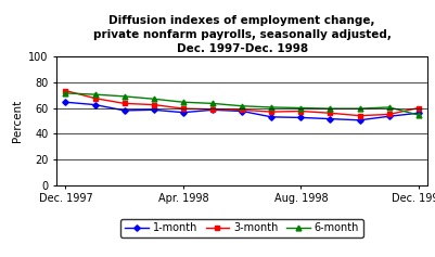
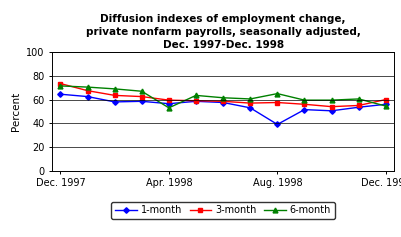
6-month/Apr. 1998: 64 -> 53
1-month/Aug. 1998: 52 -> 39
6-month/Aug. 1998: 60 -> 65
